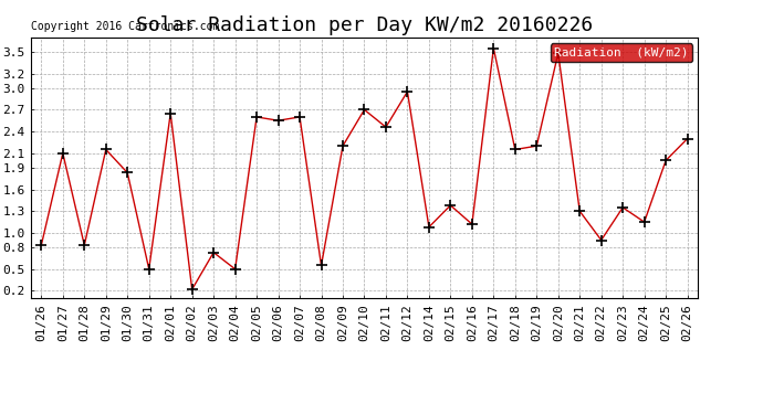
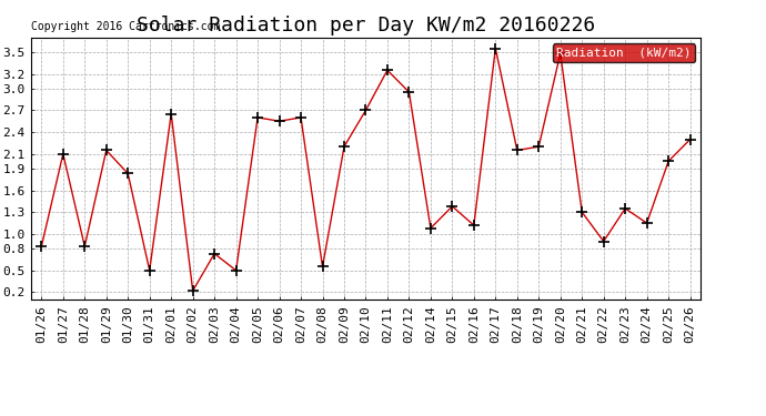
02/11: 2.46 -> 3.25
